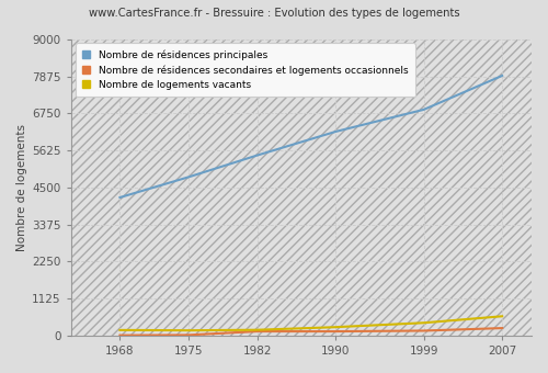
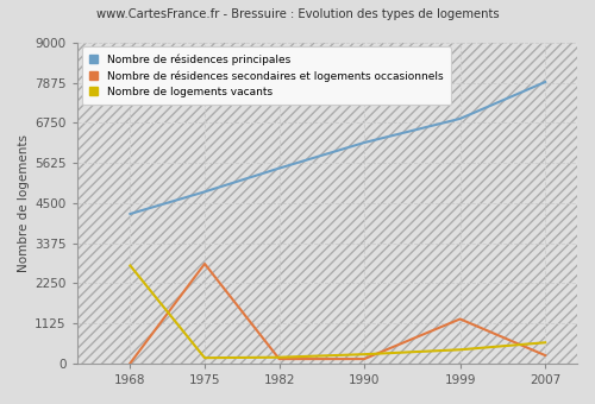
Nombre de logements vacants/1968: 170 -> 2750
Nombre de résidences secondaires et logements occasionnels/1975: 20 -> 2800
Nombre de résidences secondaires et logements occasionnels/1999: 150 -> 1250
